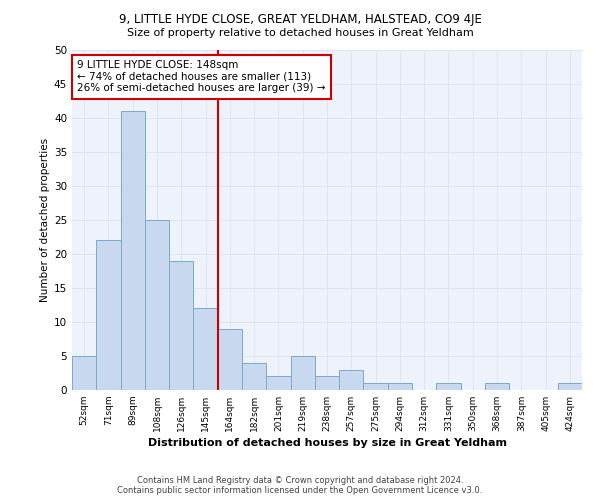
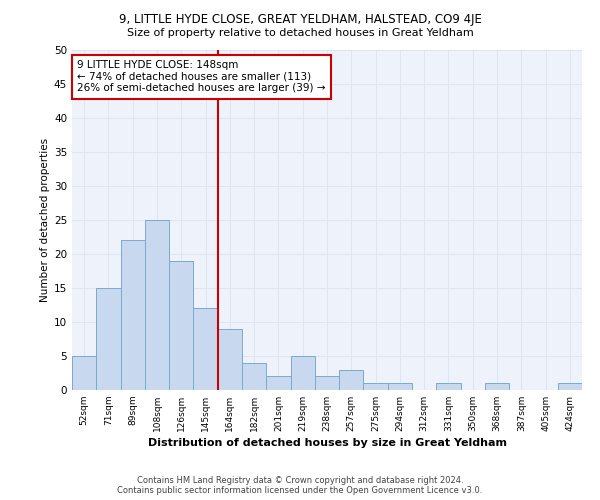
71sqm: 22 -> 15
89sqm: 41 -> 22
